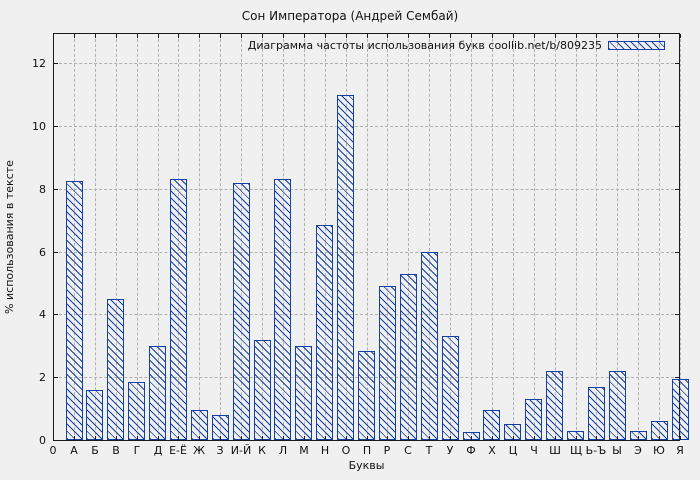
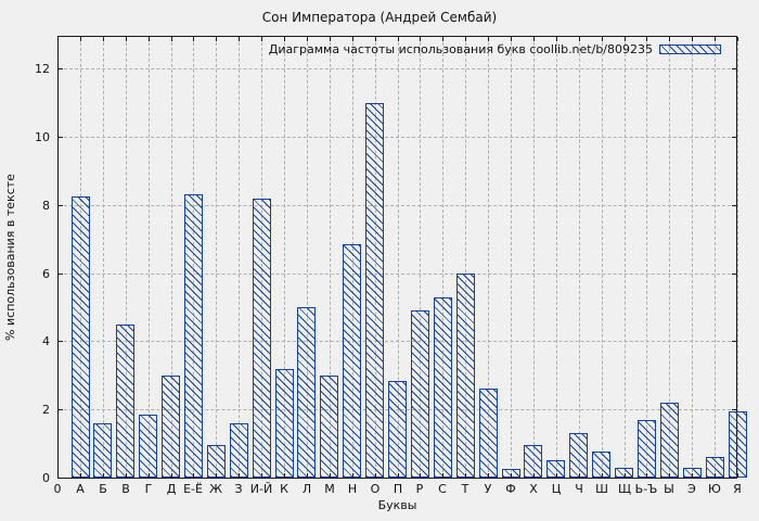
З: 0.8 -> 1.6
Л: 8.3 -> 5.0
У: 3.3 -> 2.6
Ш: 2.2 -> 0.8
